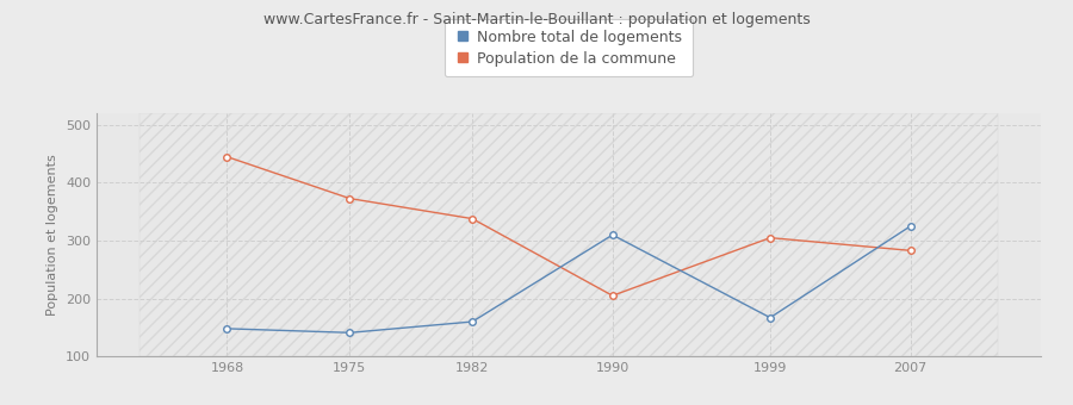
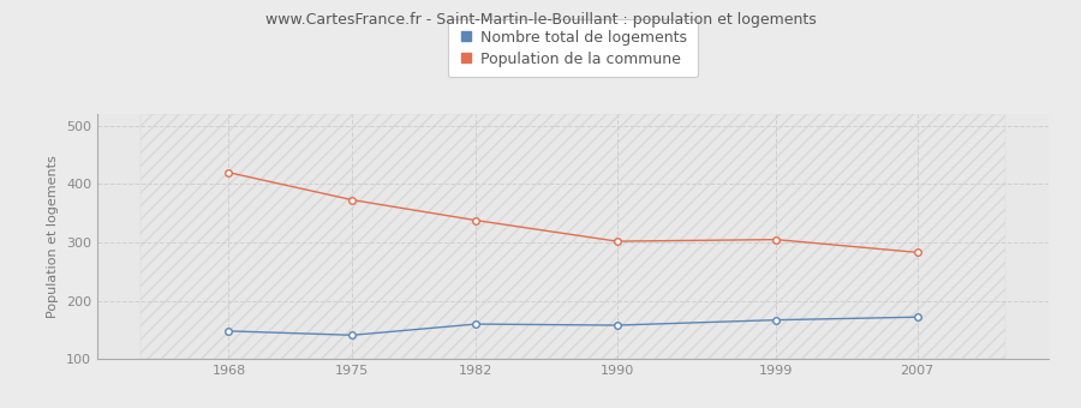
Population de la commune/1968: 445 -> 420
Nombre total de logements/1990: 310 -> 158
Population de la commune/1990: 205 -> 302
Nombre total de logements/2007: 325 -> 172
